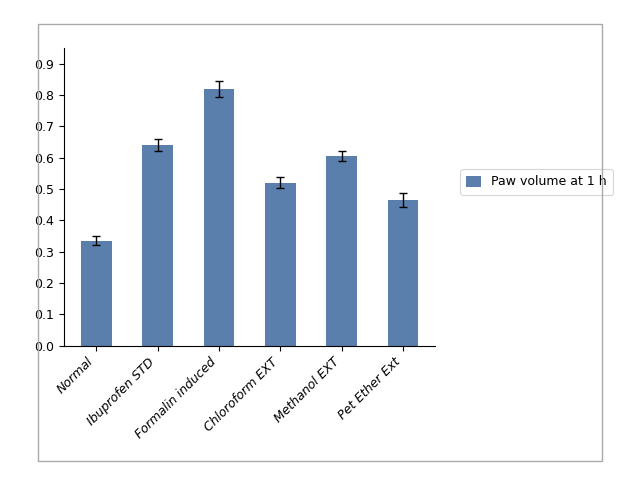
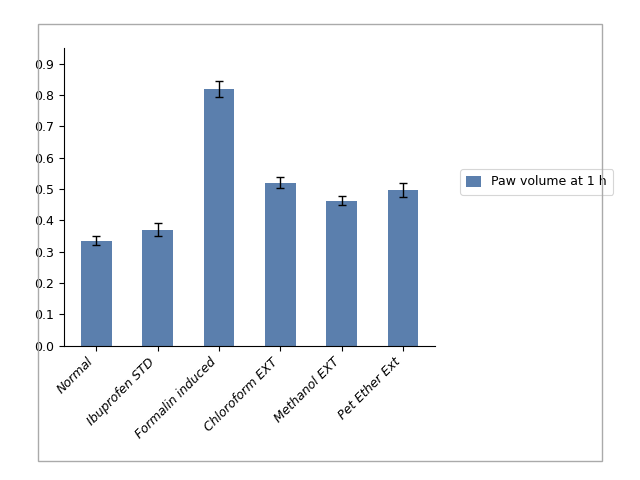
Ibuprofen STD: 0.640 -> 0.370
Methanol EXT: 0.605 -> 0.463
Pet Ether Ext: 0.465 -> 0.497
